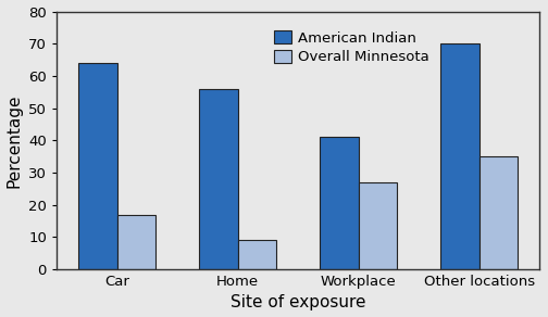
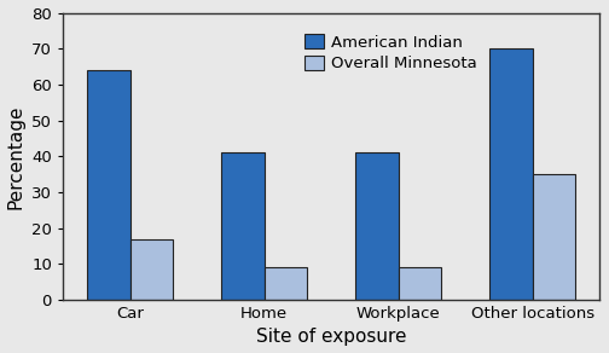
American Indian/Home: 56 -> 41
Overall Minnesota/Workplace: 27 -> 9
